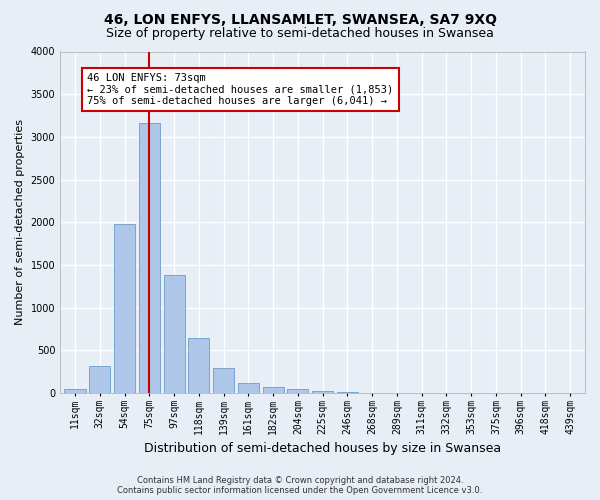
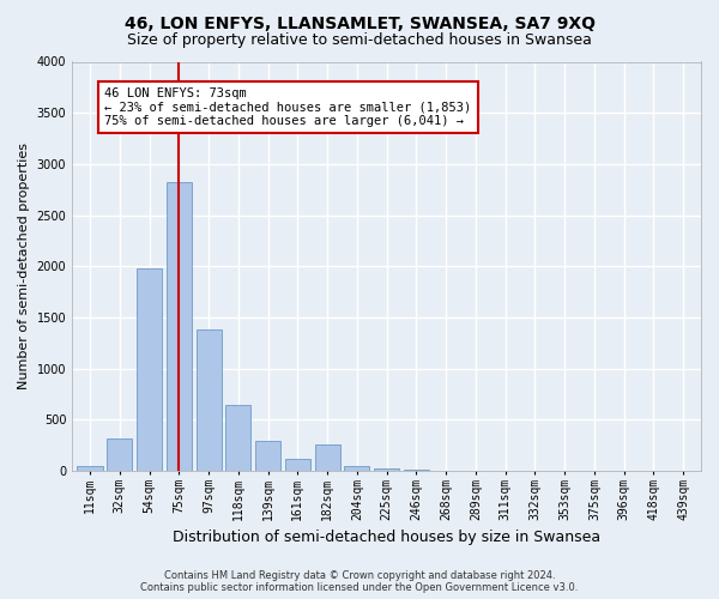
75sqm: 3160 -> 2820
182sqm: 60 -> 260
